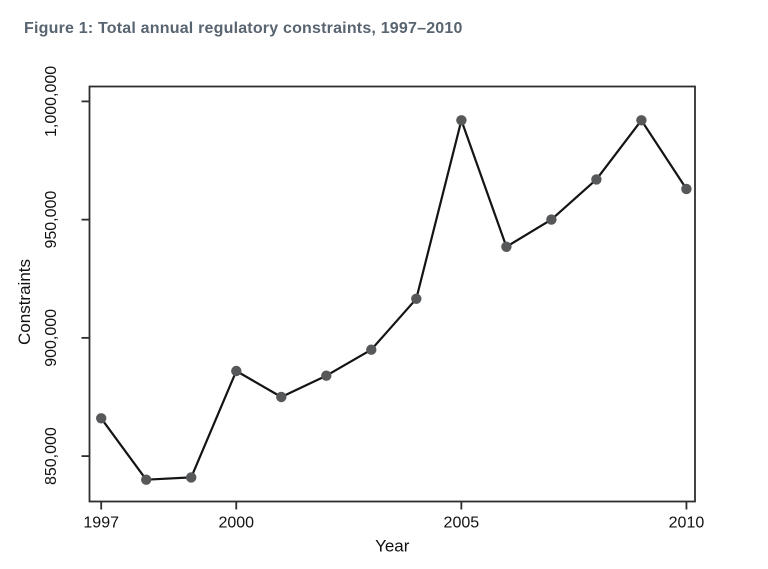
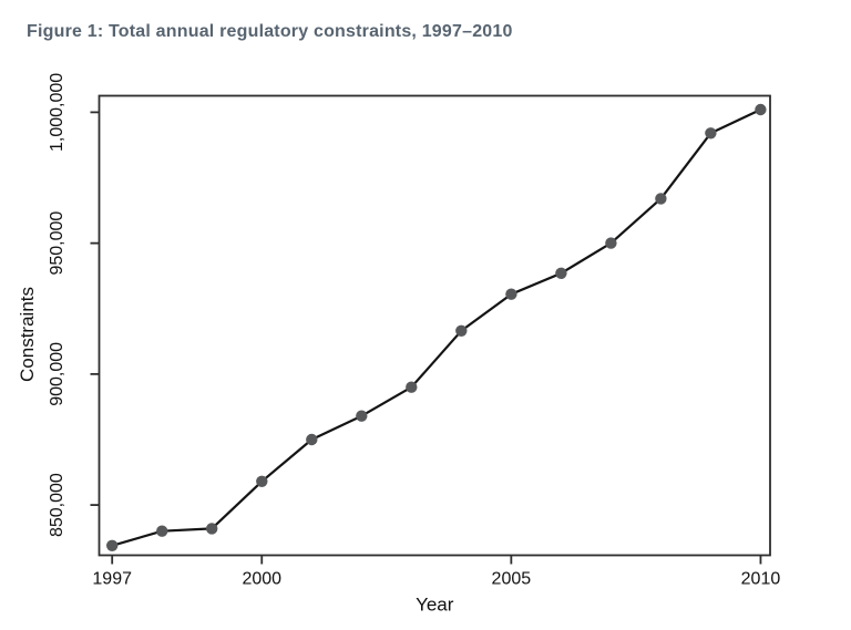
1997: 866000 -> 834000
2000: 886000 -> 859000
2005: 992000 -> 930000
2010: 963000 -> 1001000
